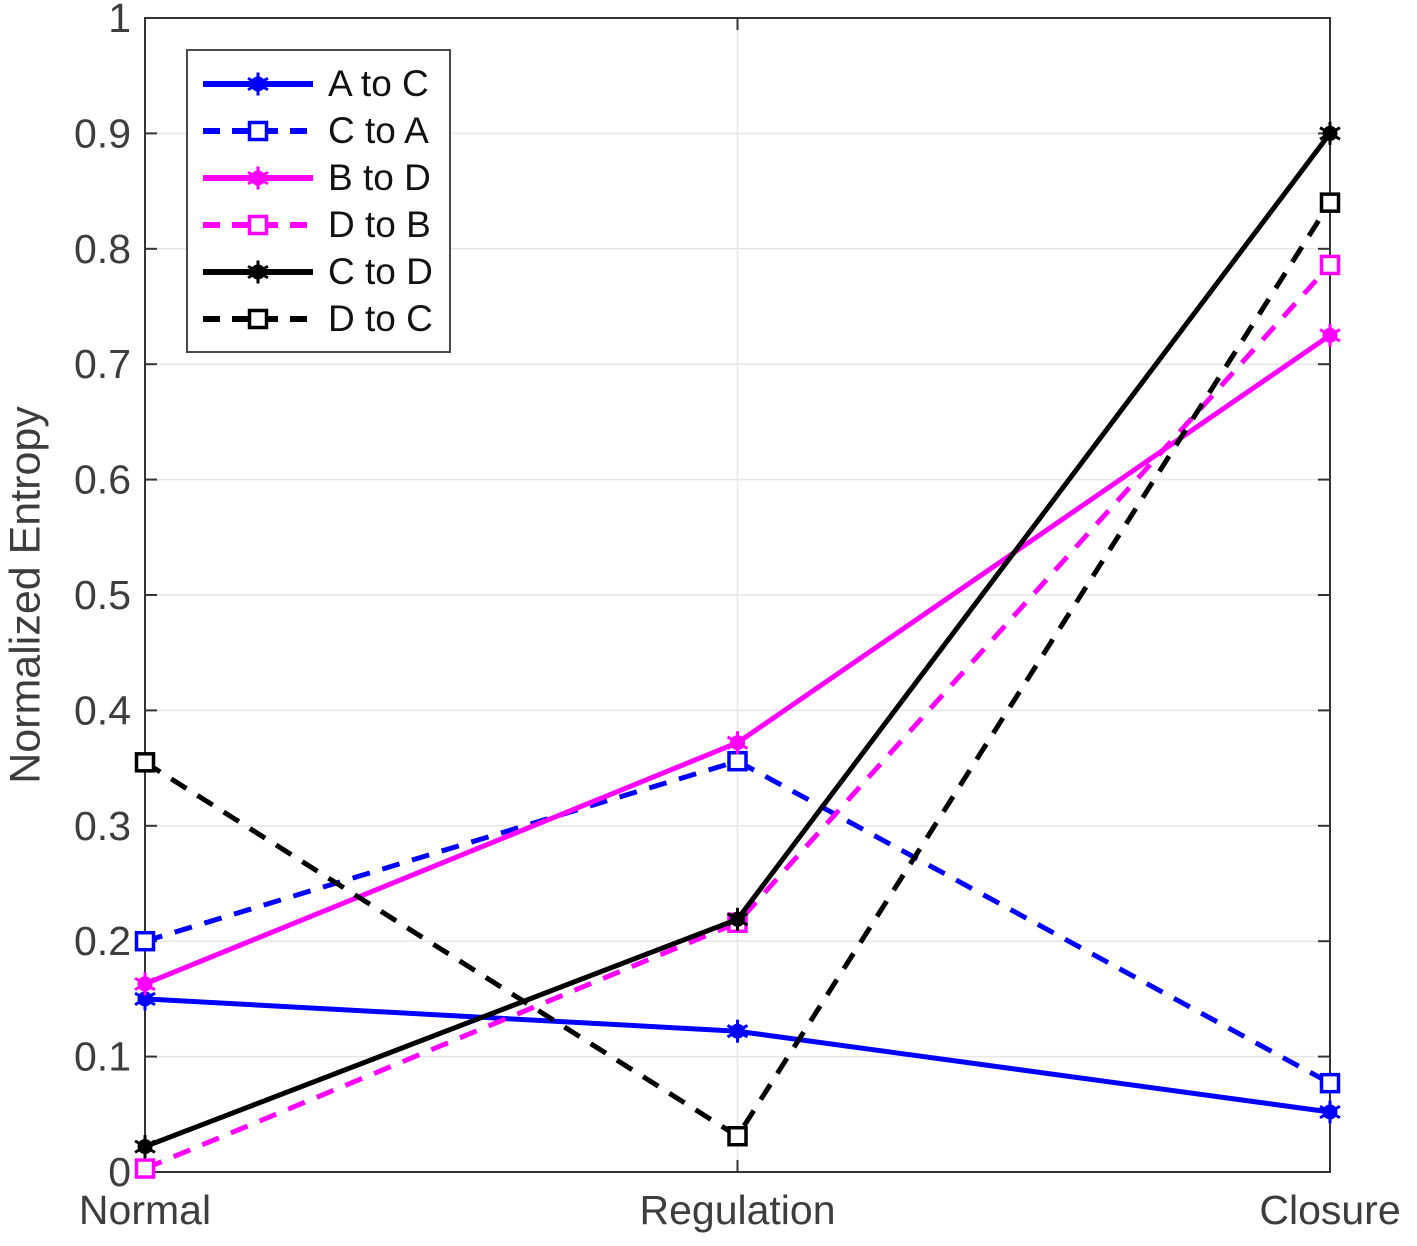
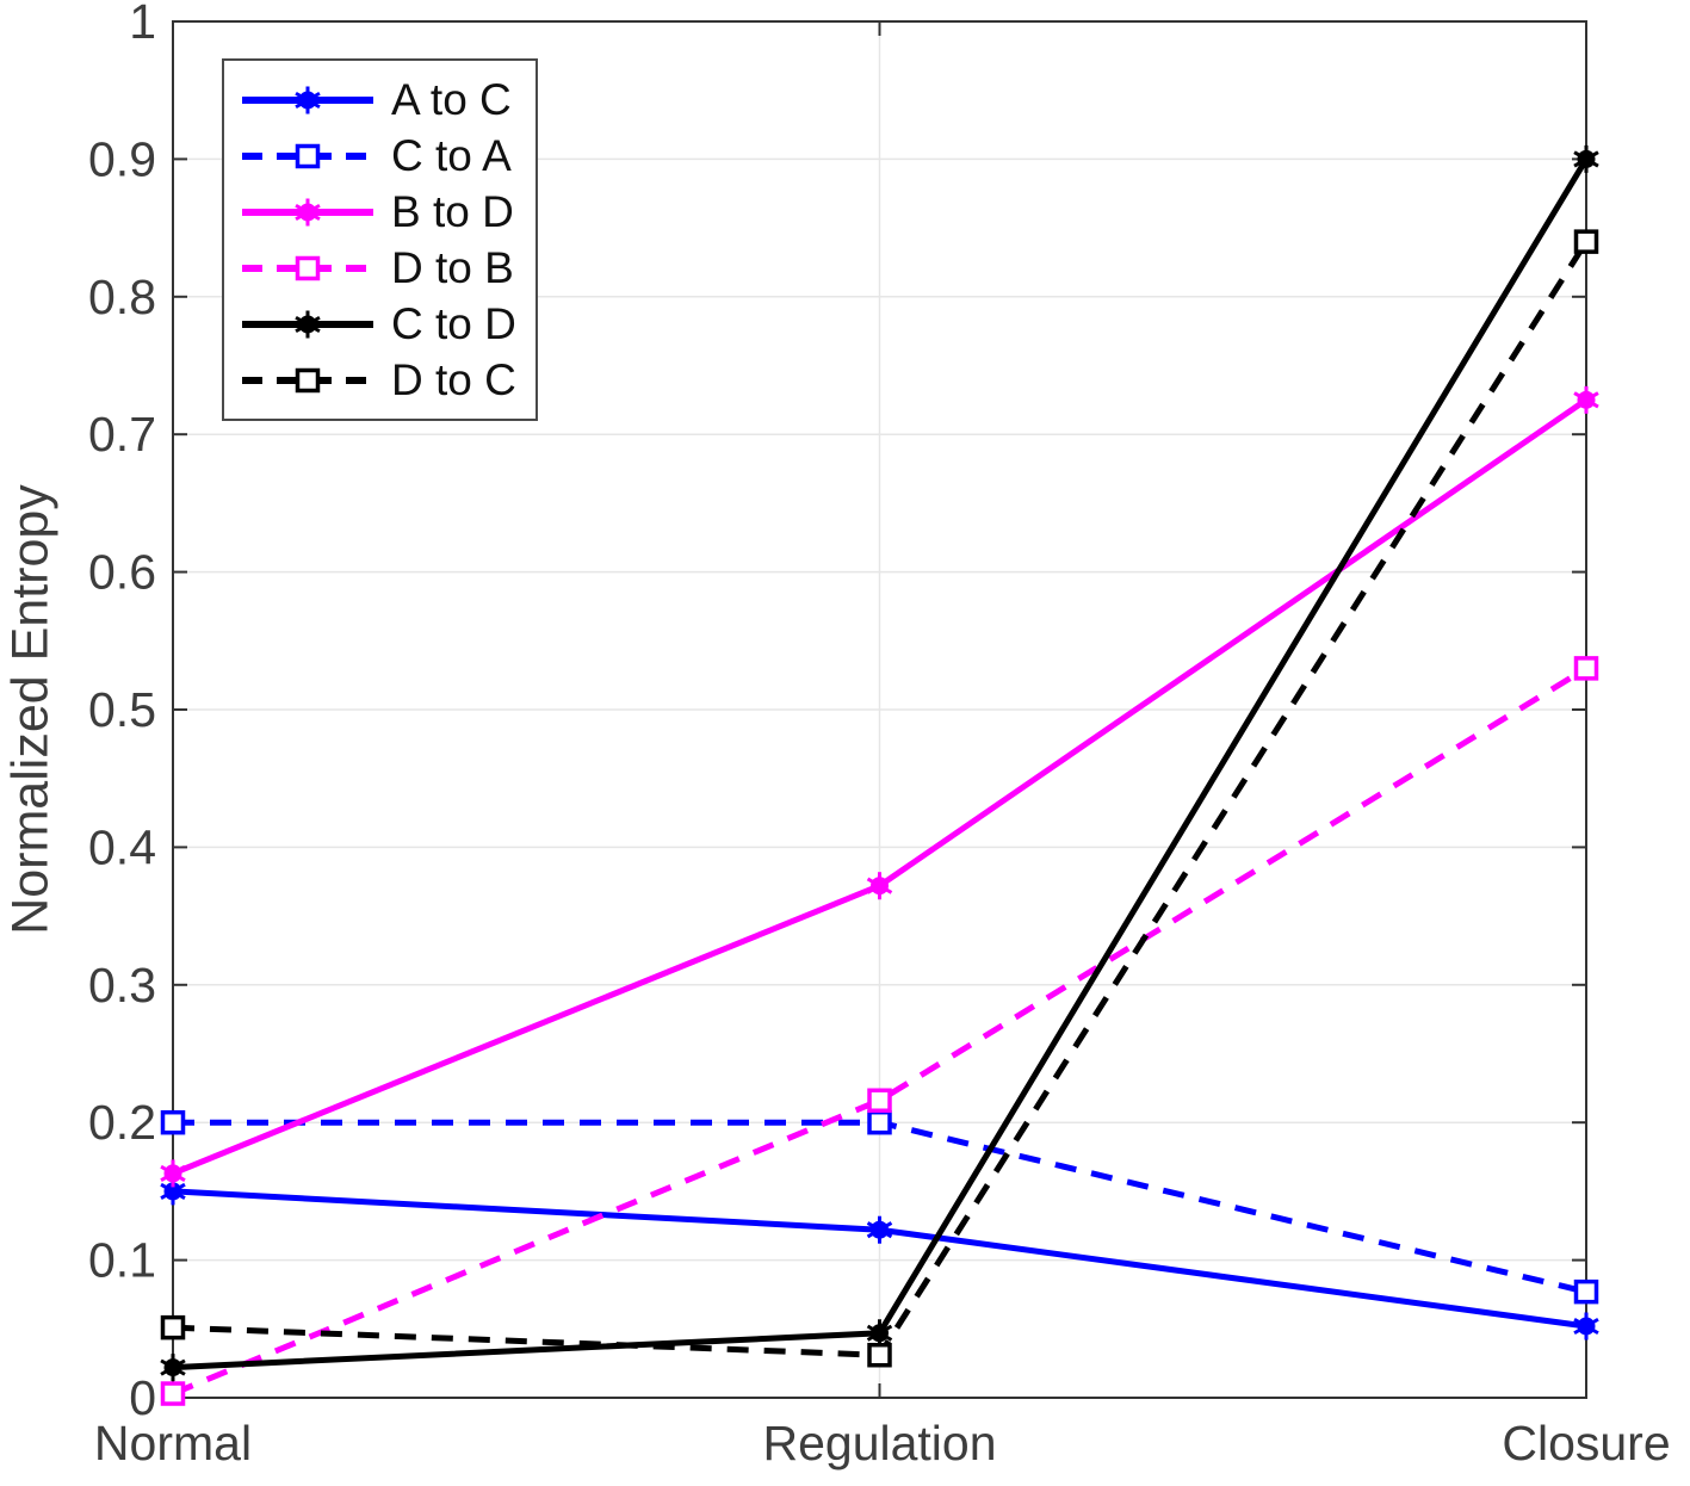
D to C/Normal: 0.355 -> 0.051
C to A/Regulation: 0.356 -> 0.200
C to D/Regulation: 0.219 -> 0.047
D to B/Closure: 0.786 -> 0.530
